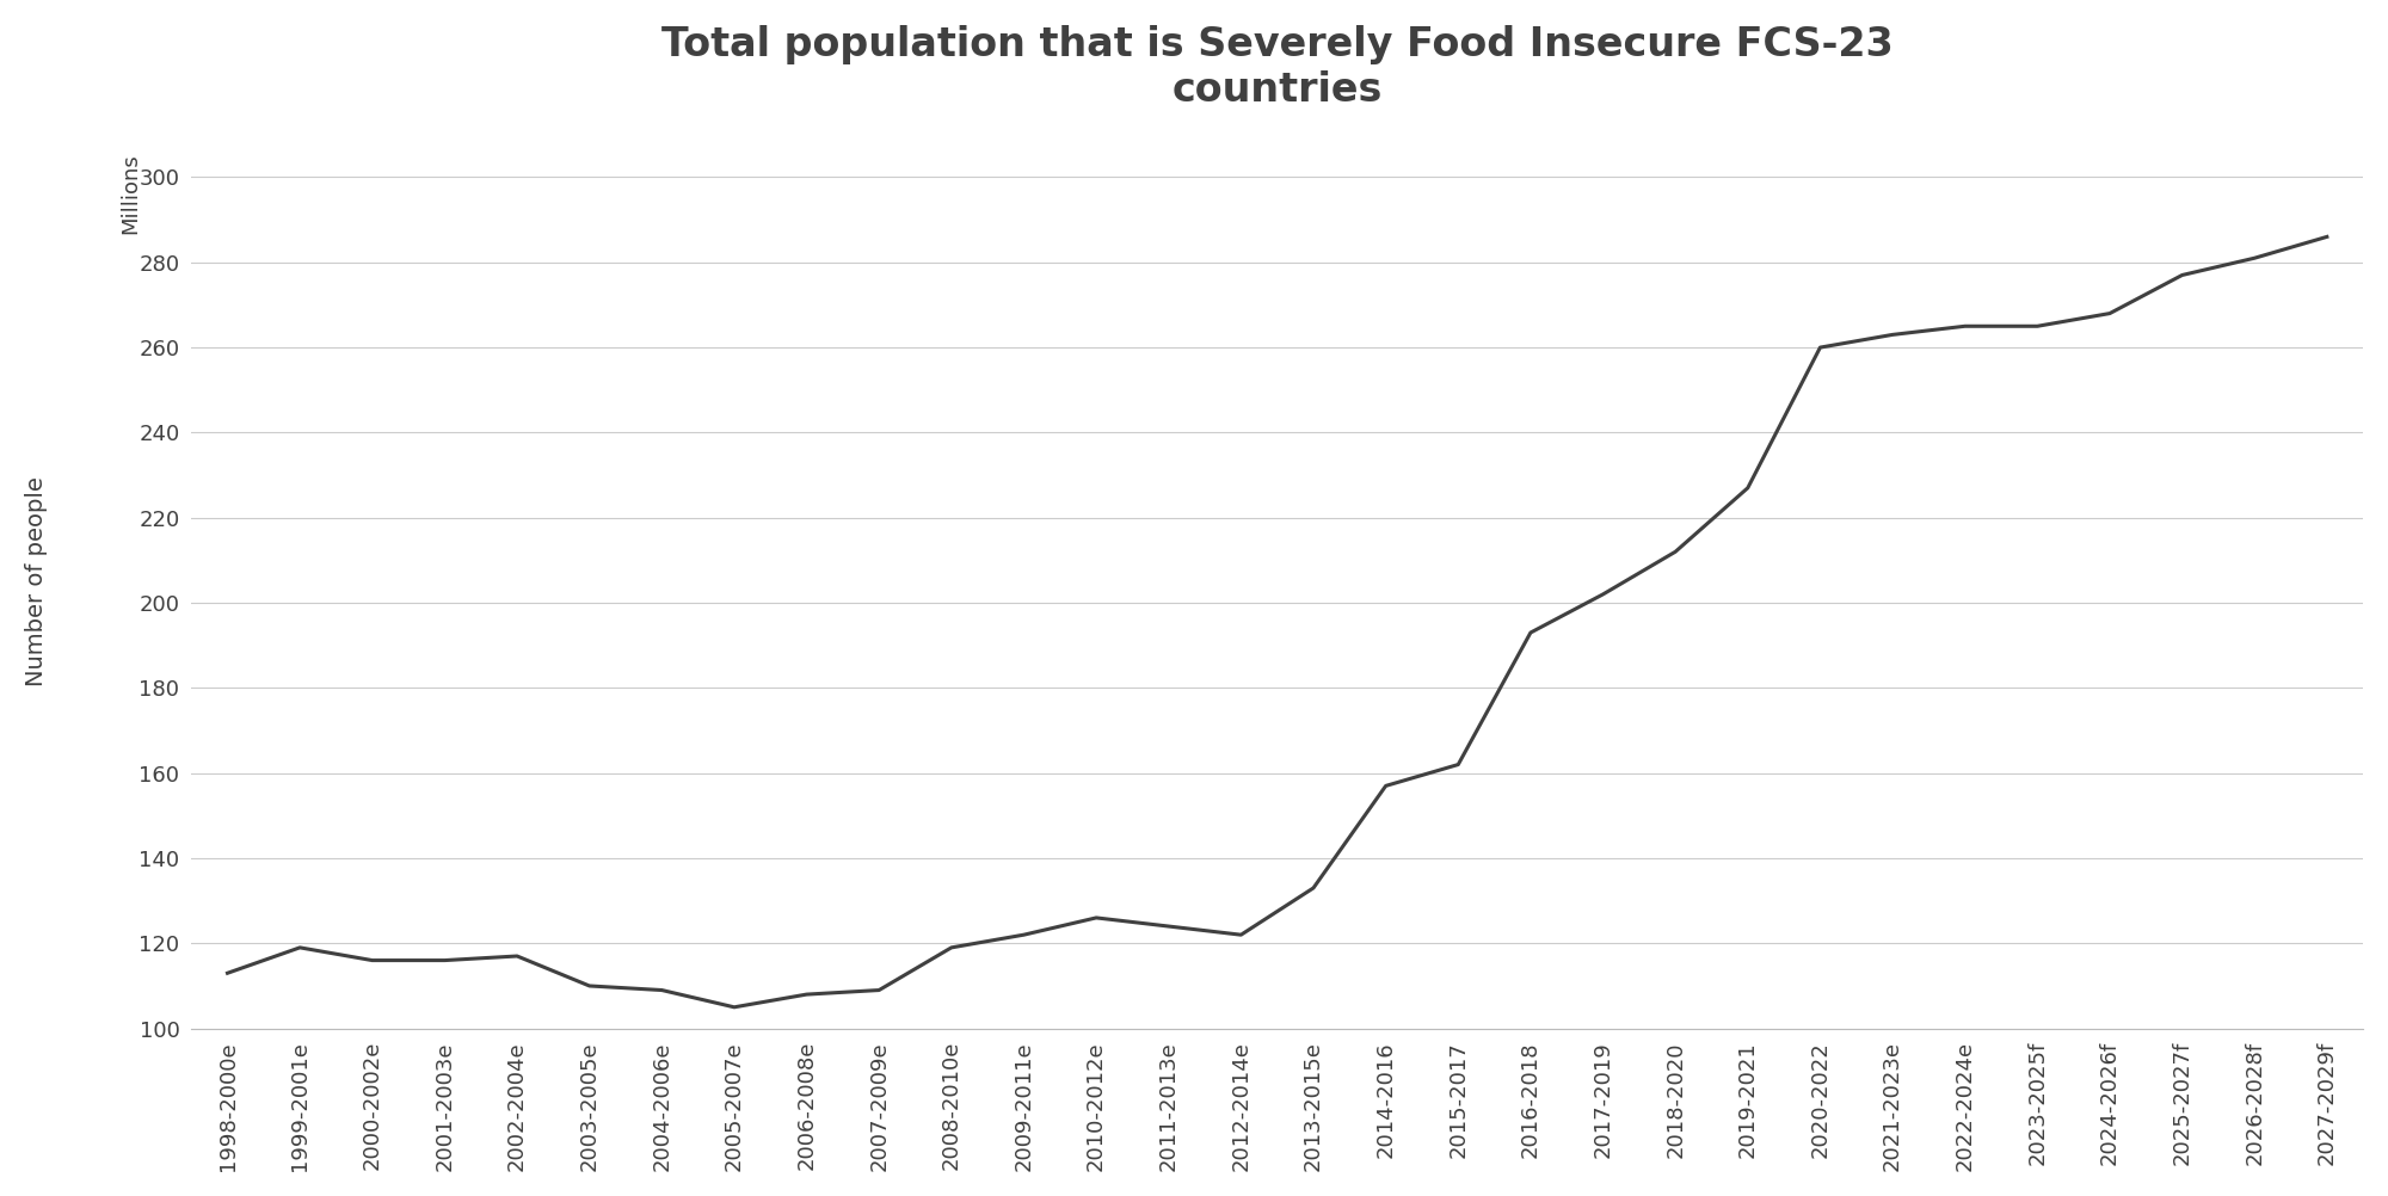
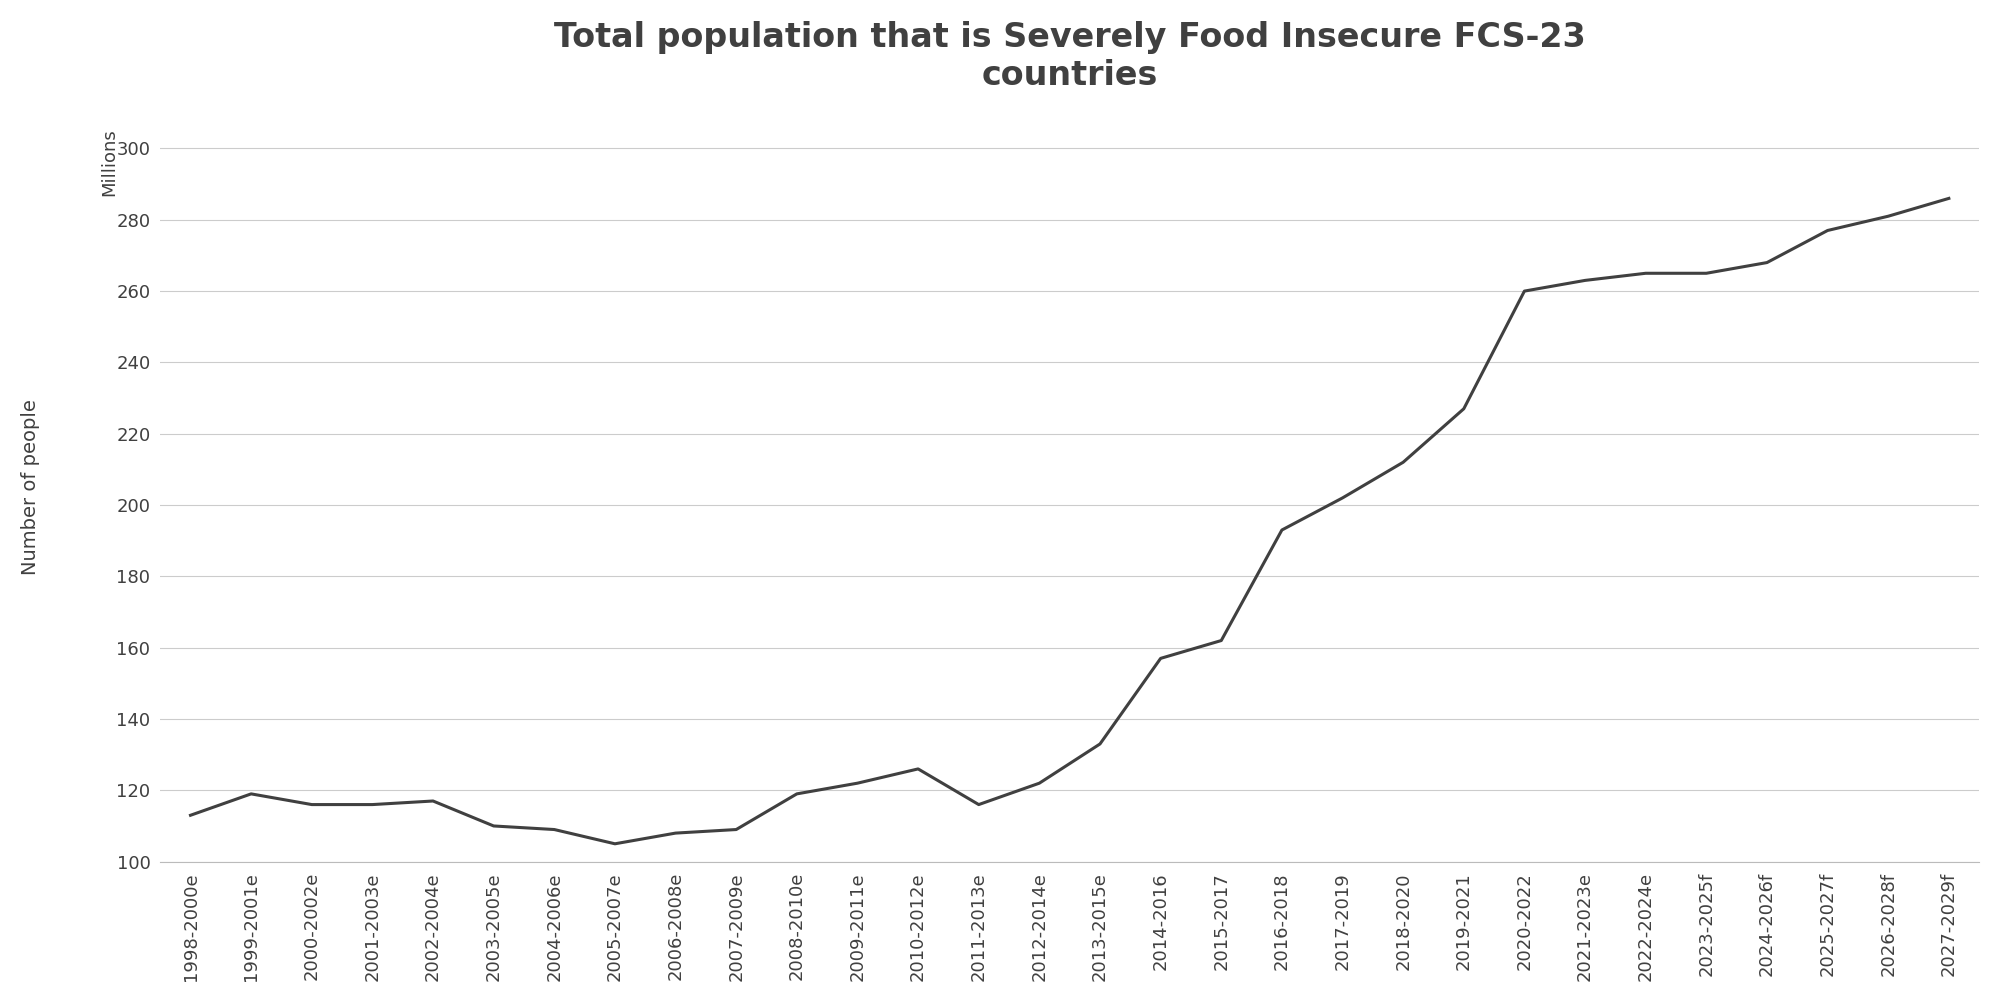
2011-2013e: 124 -> 116
